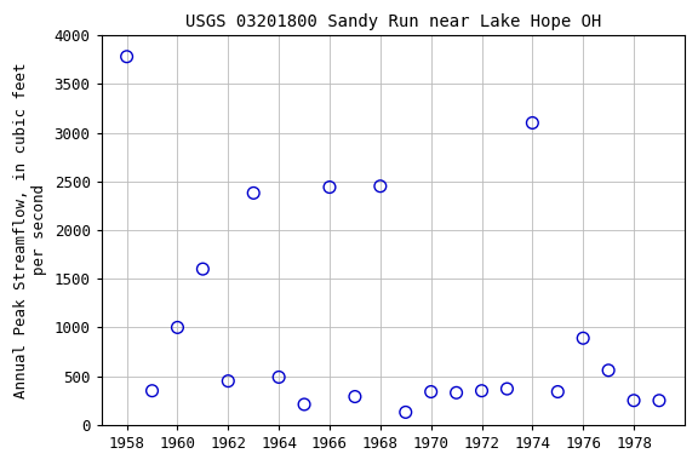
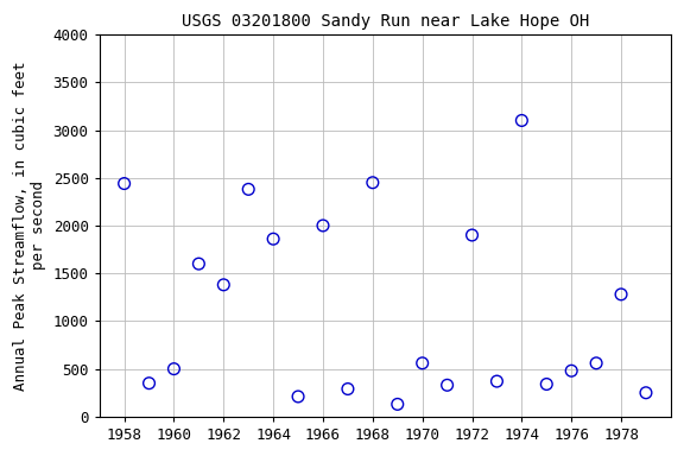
1958: 3780 -> 2440
1960: 1000 -> 500
1962: 450 -> 1380
1964: 490 -> 1860
1966: 2440 -> 2000
1970: 340 -> 560
1972: 350 -> 1900
1976: 890 -> 480
1978: 250 -> 1280
